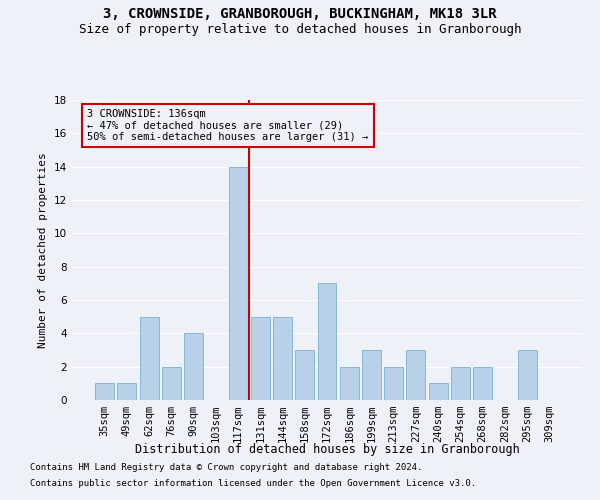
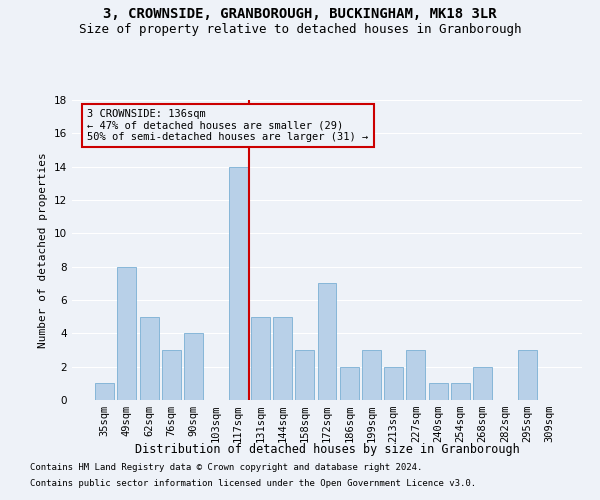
49sqm: 1 -> 8
76sqm: 2 -> 3
254sqm: 2 -> 1
